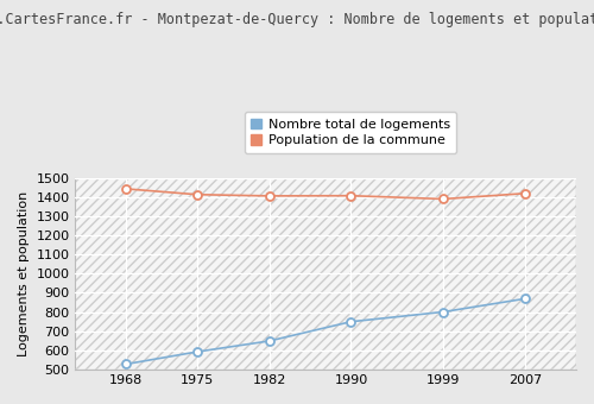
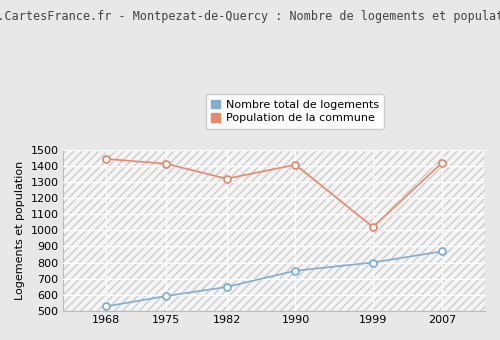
Population de la commune/1982: 1410 -> 1320
Population de la commune/1999: 1390 -> 1020
